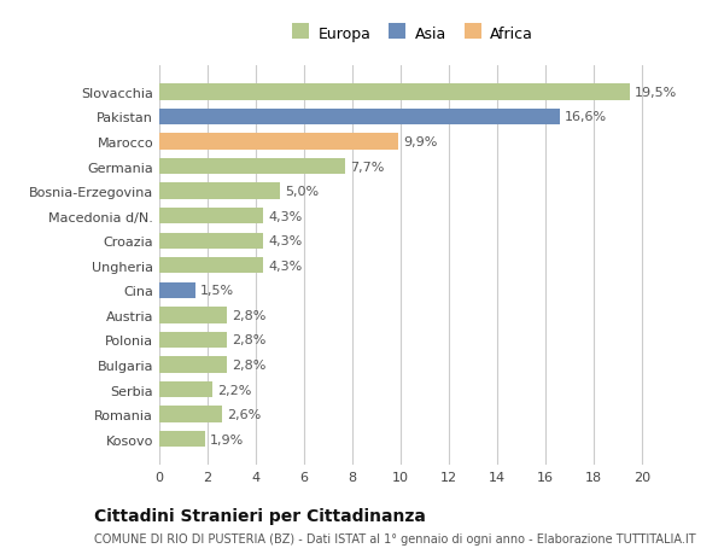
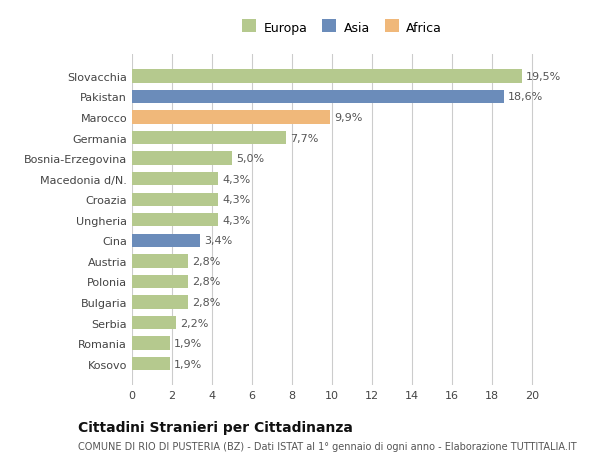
Pakistan: 16,6% -> 18,6%
Cina: 1,5% -> 3,4%
Romania: 2,6% -> 1,9%
